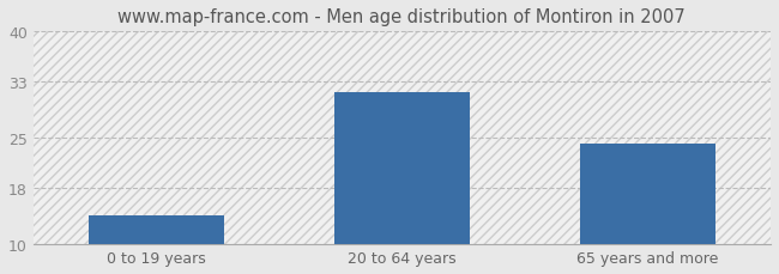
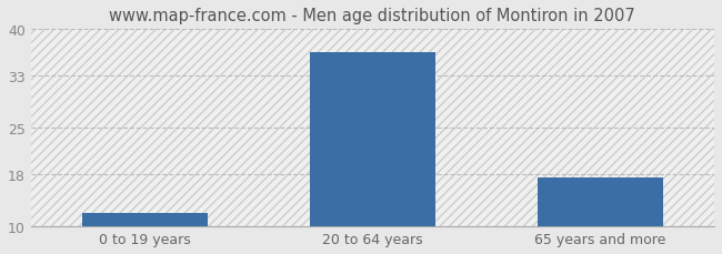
0 to 19 years: 14.0 -> 12.0
20 to 64 years: 31.4 -> 36.5
65 years and more: 24.2 -> 17.5
